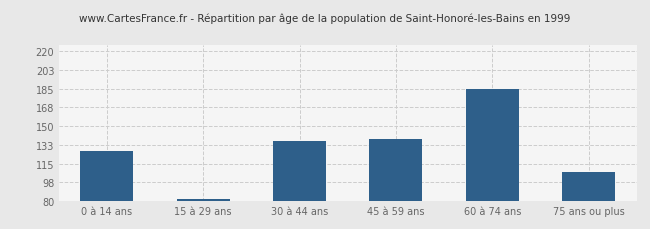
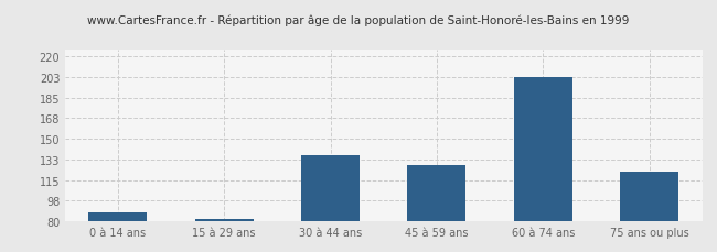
0 à 14 ans: 127 -> 88
45 à 59 ans: 138 -> 128
60 à 74 ans: 185 -> 203
75 ans ou plus: 107 -> 122
